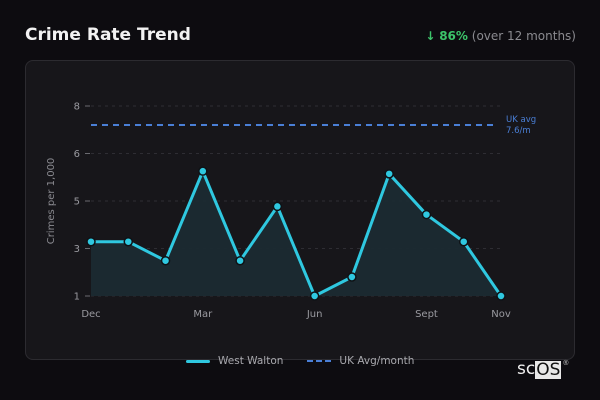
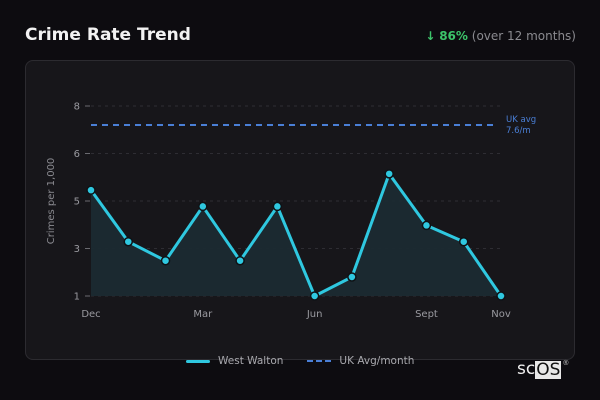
Dec: 3.0 -> 4.9
Mar: 5.6 -> 4.3
Sept: 4.0 -> 3.6
